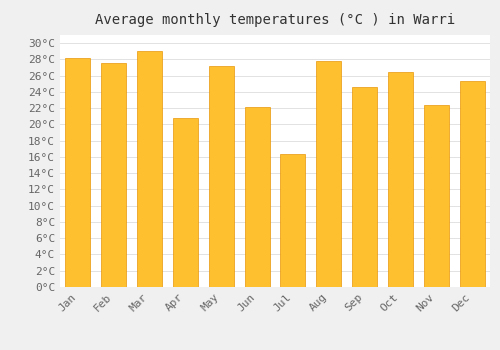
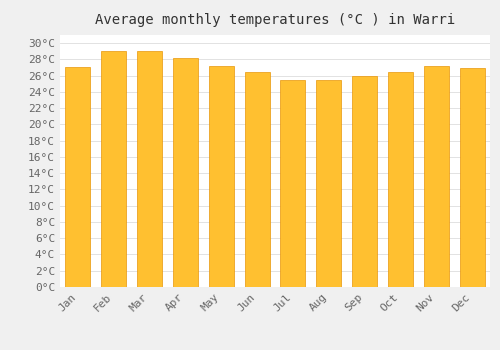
Jan: 28.2°C -> 27.1°C
Feb: 27.6°C -> 29.0°C
Apr: 20.8°C -> 28.2°C
Jun: 22.2°C -> 26.5°C
Jul: 16.4°C -> 25.5°C
Aug: 27.8°C -> 25.5°C
Sep: 24.6°C -> 25.9°C
Nov: 22.4°C -> 27.2°C
Dec: 25.4°C -> 27.0°C
